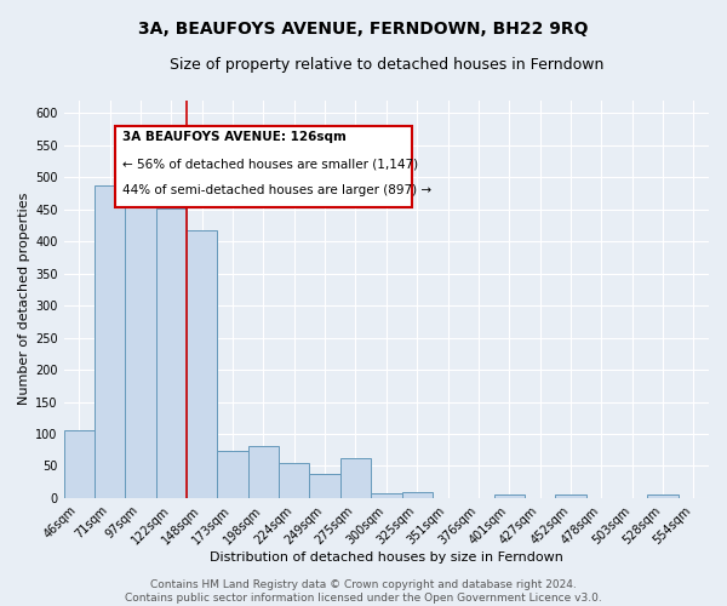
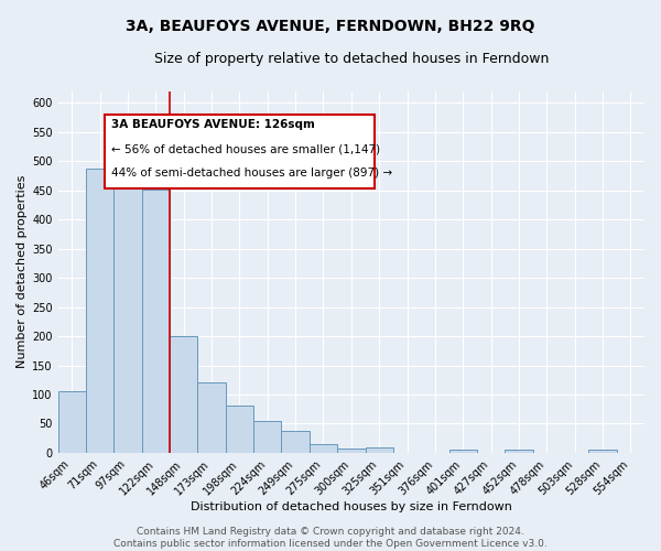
148sqm: 418 -> 200
173sqm: 74 -> 120
275sqm: 62 -> 15
